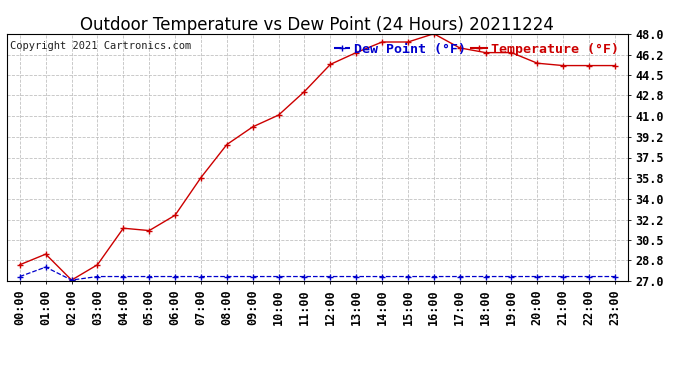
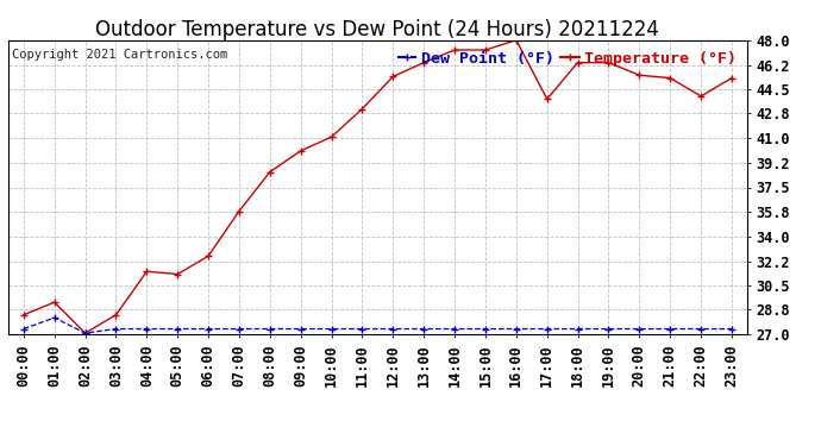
Temperature (°F)/17:00: 46.8 -> 43.8
Temperature (°F)/22:00: 45.3 -> 44.0
